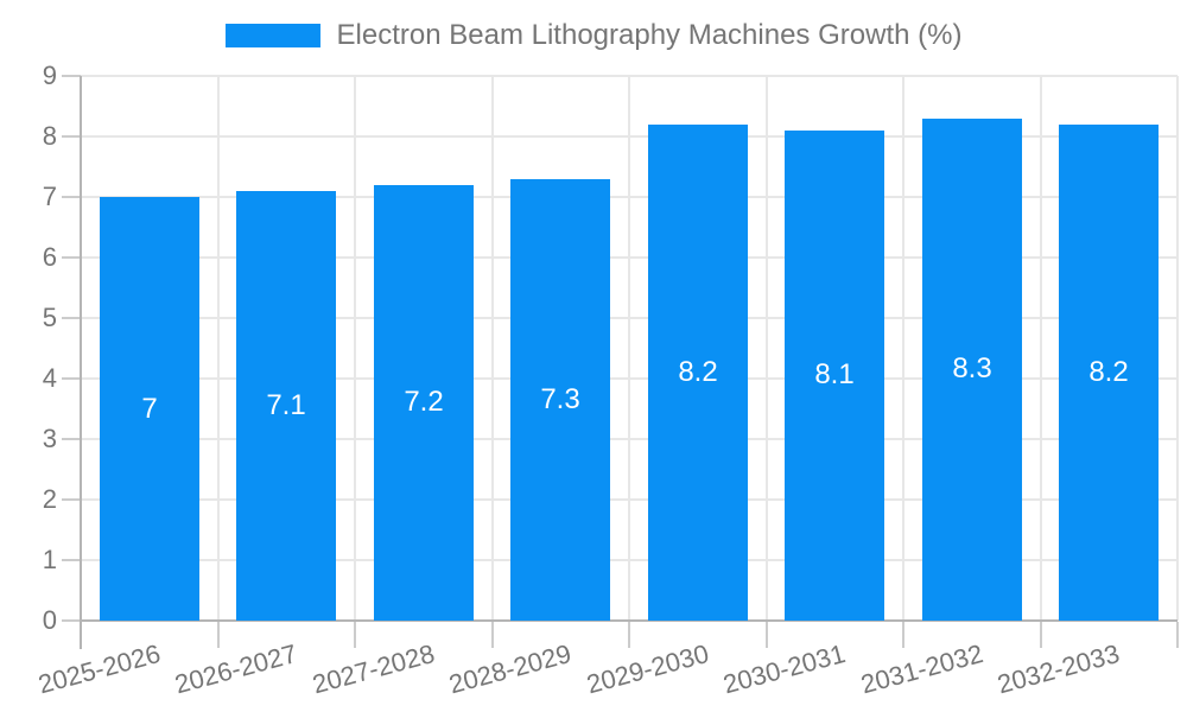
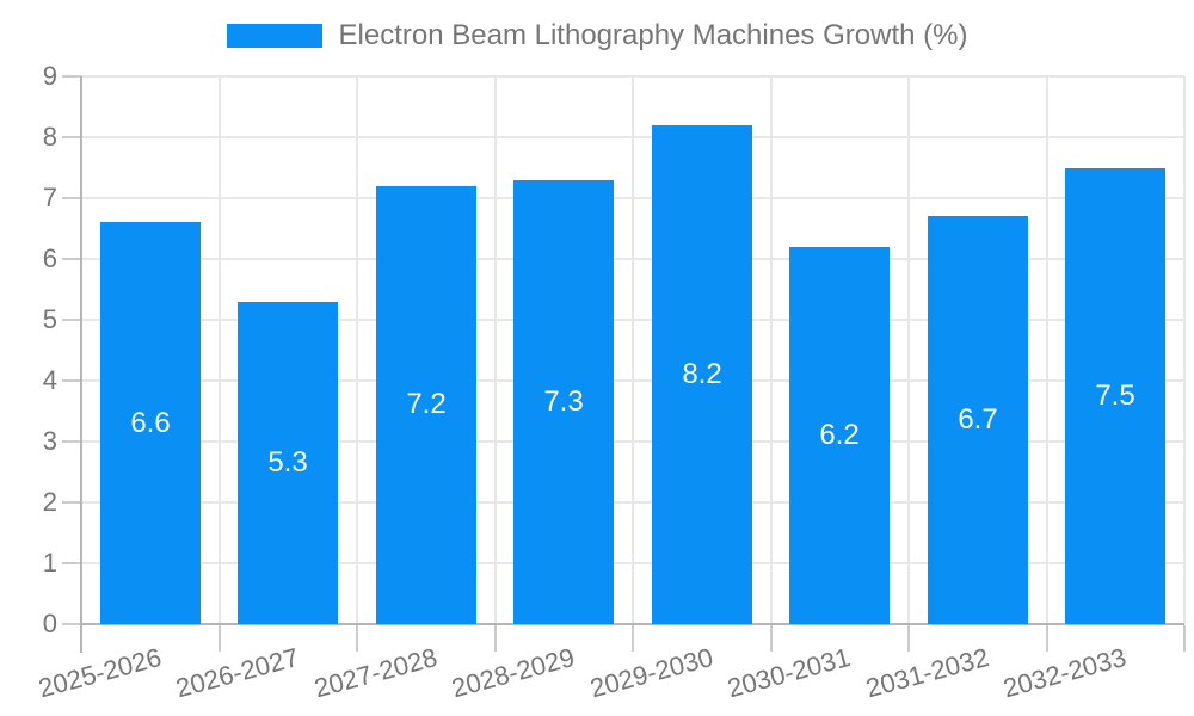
2025-2026: 7 -> 6.6
2026-2027: 7.1 -> 5.3
2030-2031: 8.1 -> 6.2
2031-2032: 8.3 -> 6.7
2032-2033: 8.2 -> 7.5
